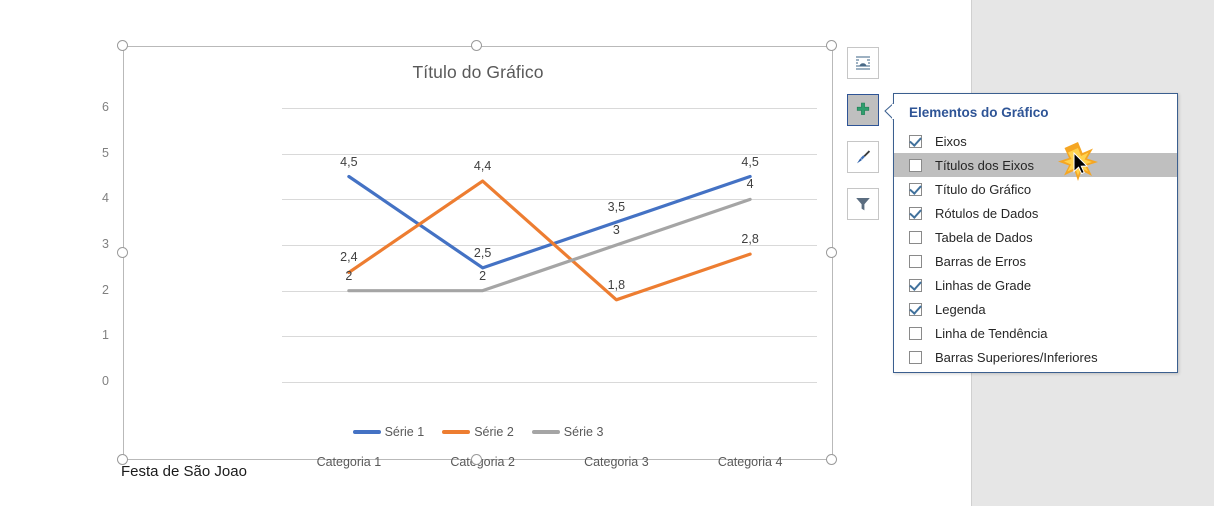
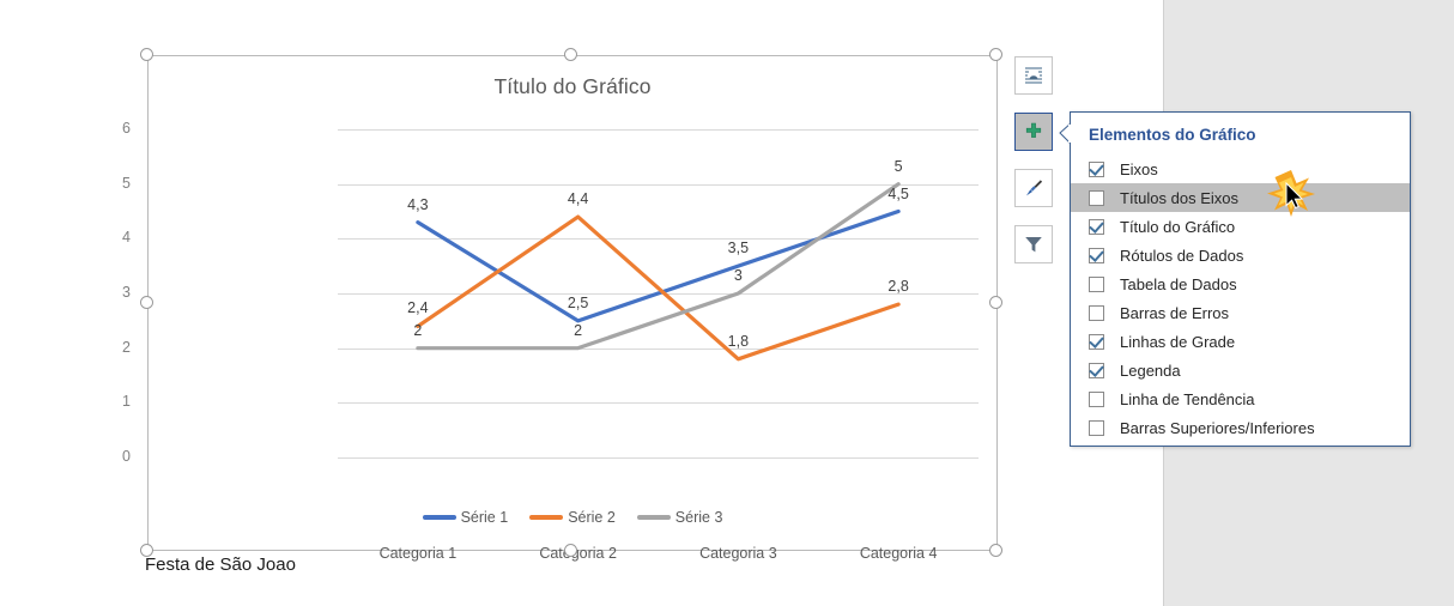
Série 1/Categoria 1: 4,5 -> 4,3
Série 3/Categoria 4: 4 -> 5
